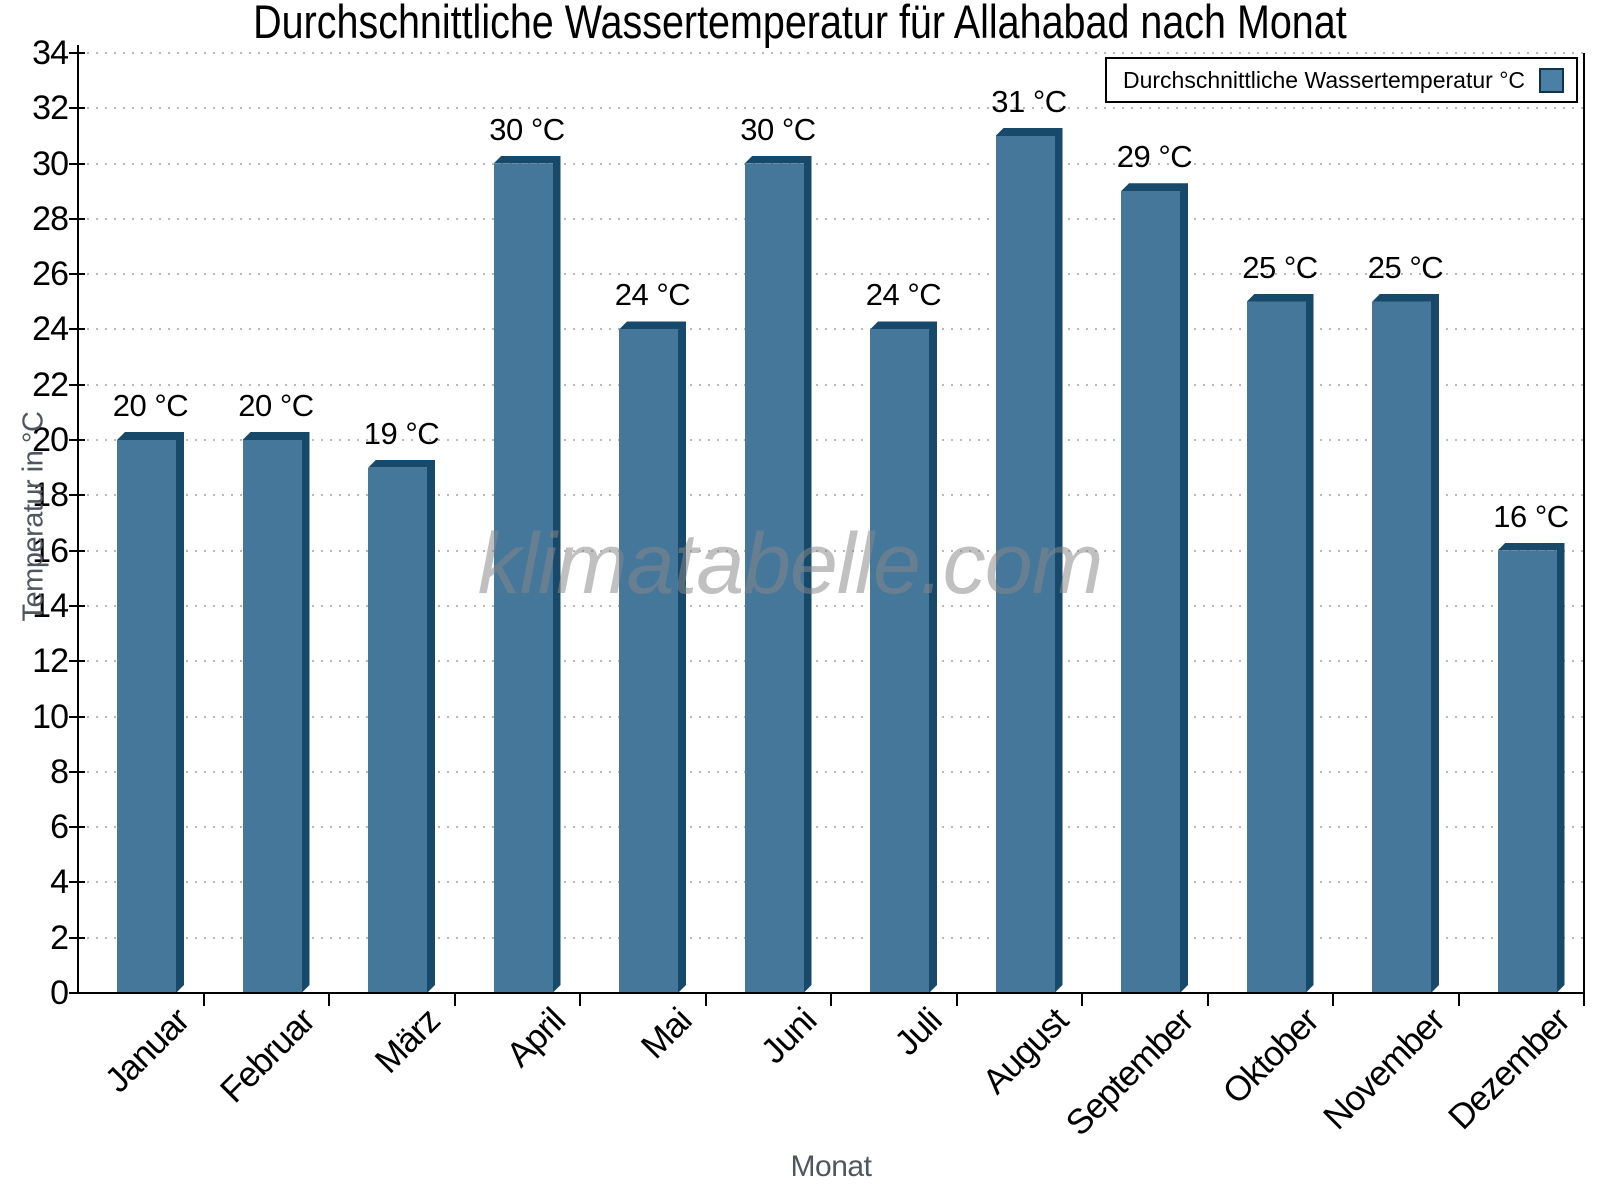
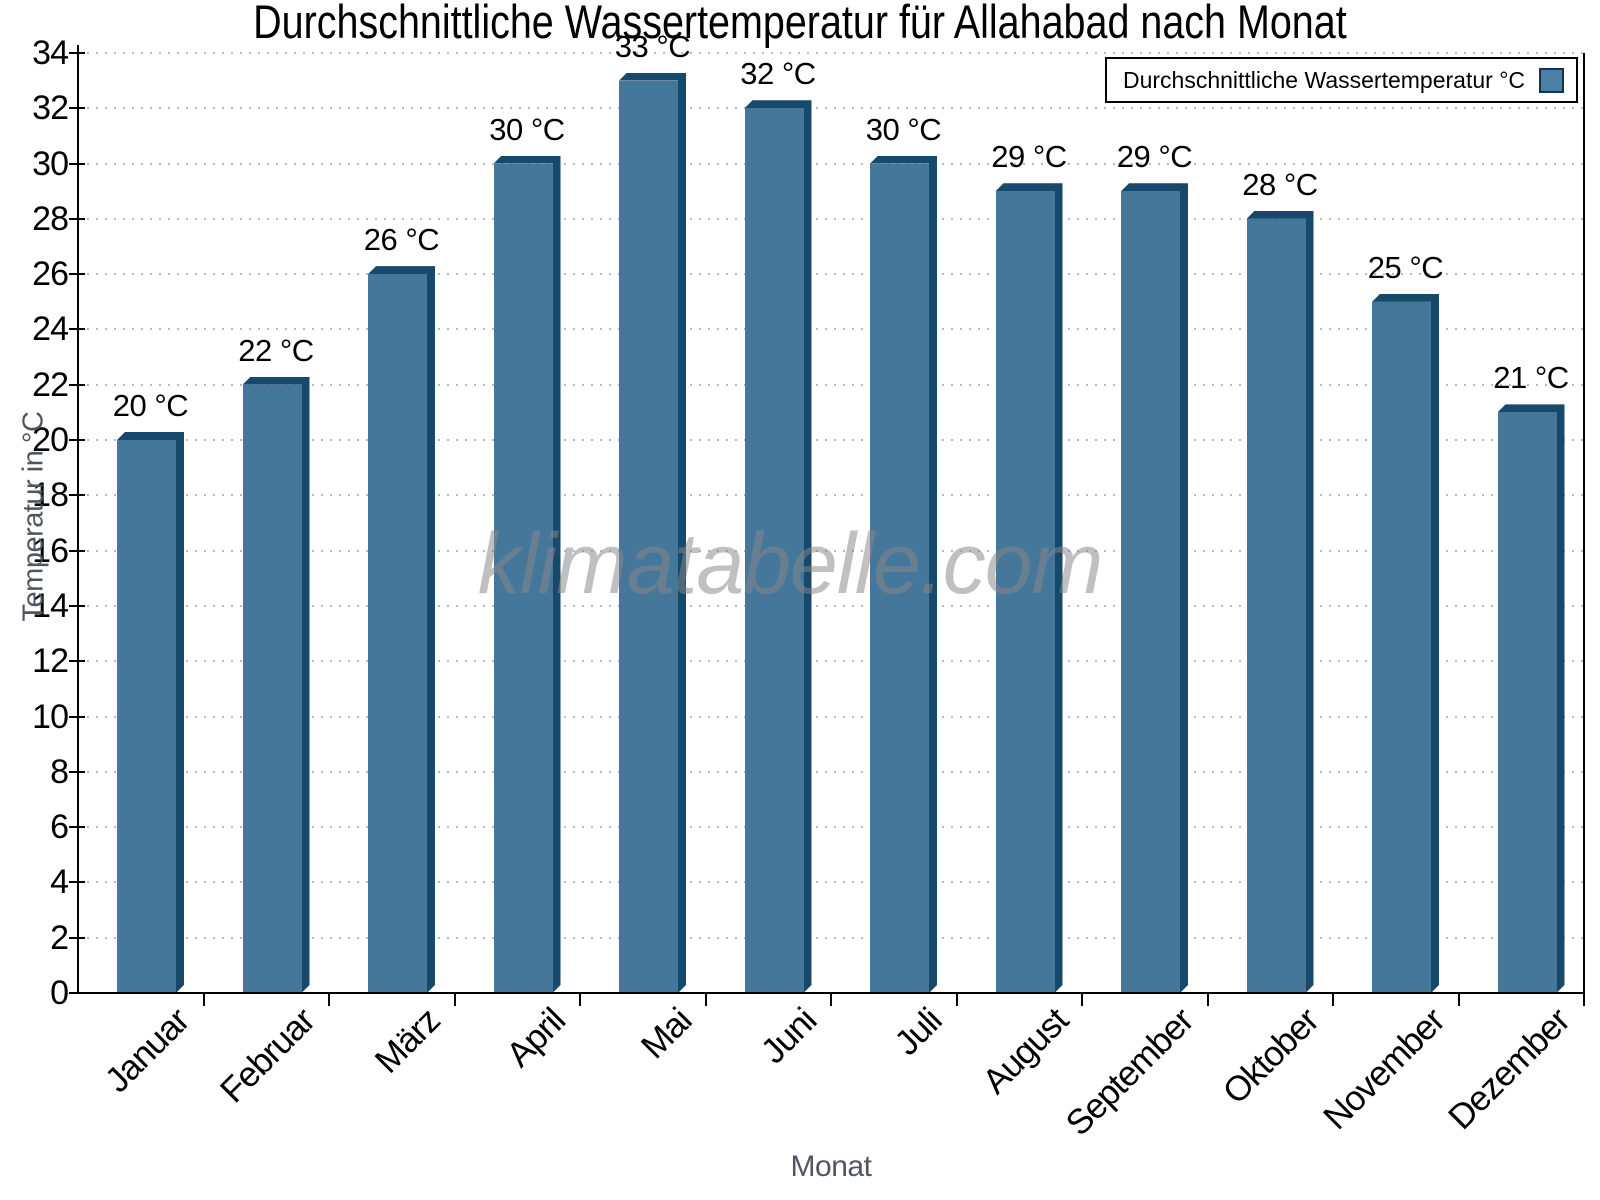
Februar: 20 -> 22
März: 19 -> 26
Mai: 24 -> 33
Juni: 30 -> 32
Juli: 24 -> 30
August: 31 -> 29
Oktober: 25 -> 28
Dezember: 16 -> 21
